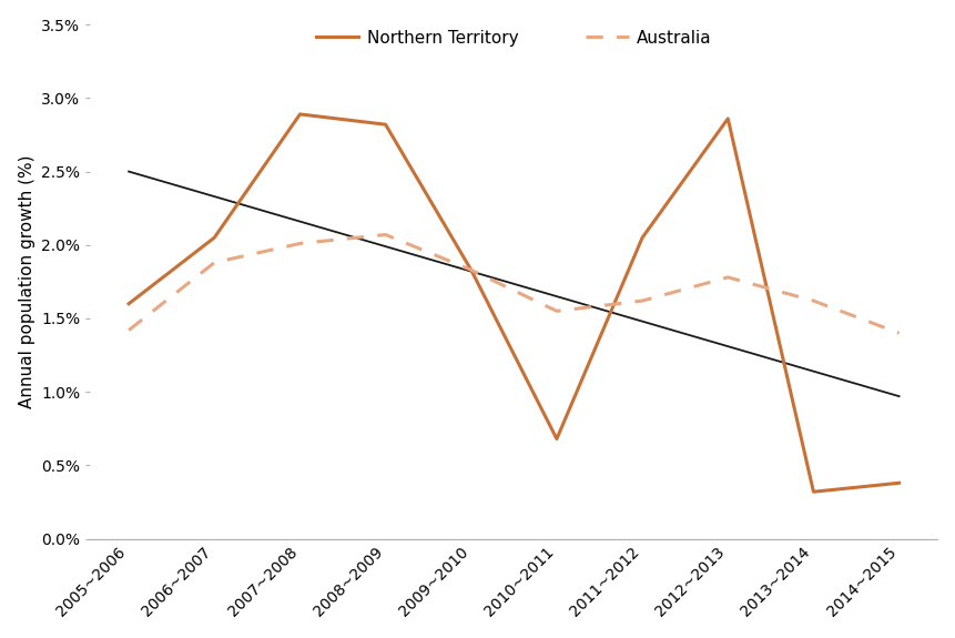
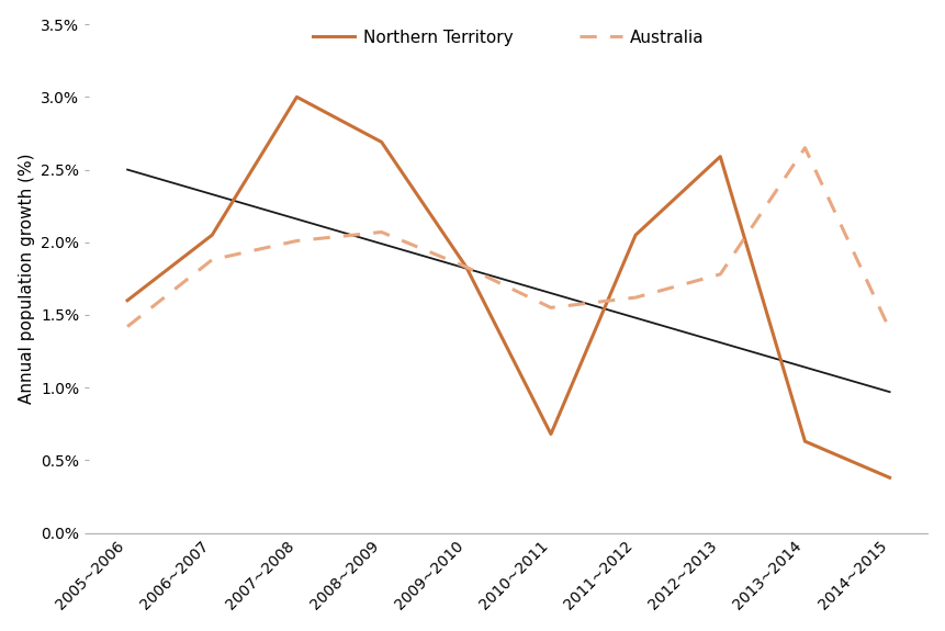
Northern Territory/2007~2008: 2.89% -> 3.00%
Northern Territory/2008~2009: 2.82% -> 2.69%
Northern Territory/2012~2013: 2.86% -> 2.59%
Northern Territory/2013~2014: 0.32% -> 0.63%
Australia/2013~2014: 1.62% -> 2.65%
